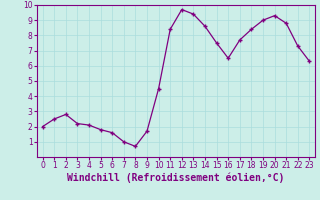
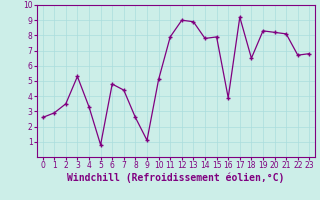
0: 2.0 -> 2.6
1: 2.5 -> 2.9
2: 2.8 -> 3.5
3: 2.2 -> 5.3
4: 2.1 -> 3.3
5: 1.8 -> 0.8
6: 1.6 -> 4.8
7: 1.0 -> 4.4
8: 0.7 -> 2.6
9: 1.7 -> 1.1
10: 4.5 -> 5.1
11: 8.4 -> 7.9
12: 9.7 -> 9.0
13: 9.4 -> 8.9
14: 8.6 -> 7.8
15: 7.5 -> 7.9
16: 6.5 -> 3.9
17: 7.7 -> 9.2
18: 8.4 -> 6.5
19: 9.0 -> 8.3
20: 9.3 -> 8.2
21: 8.8 -> 8.1
22: 7.3 -> 6.7
23: 6.3 -> 6.8
